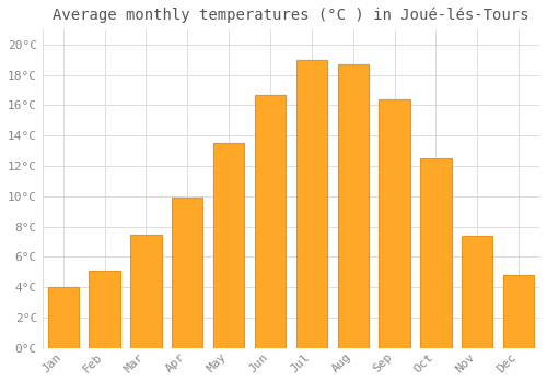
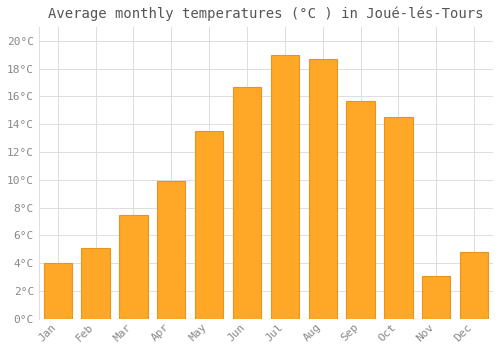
Sep: 16.4°C -> 15.7°C
Oct: 12.5°C -> 14.5°C
Nov: 7.4°C -> 3.1°C
